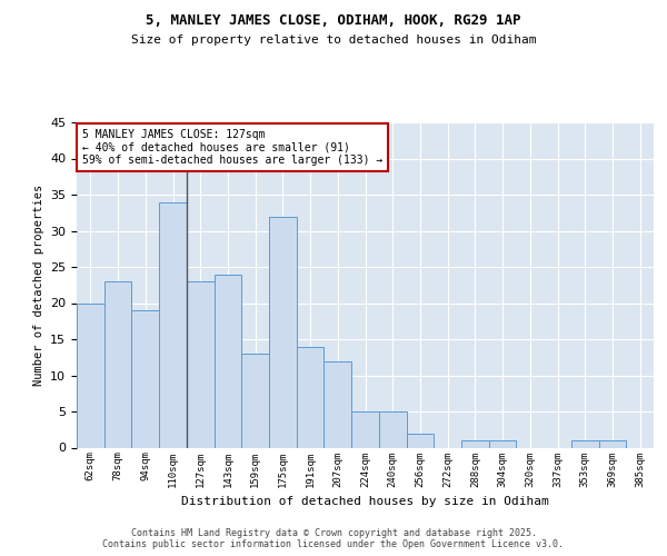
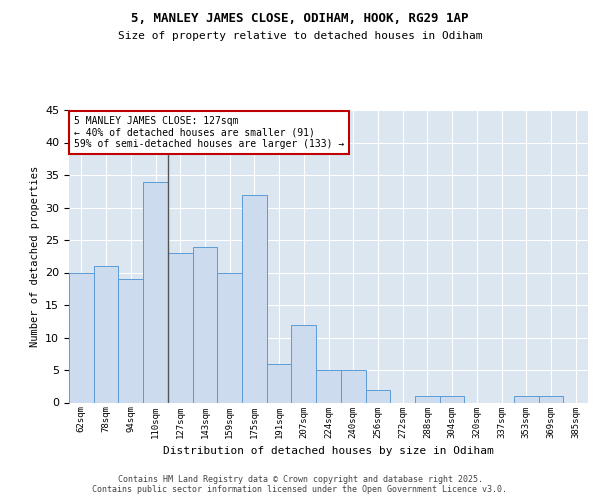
78sqm: 23 -> 21
159sqm: 13 -> 20
191sqm: 14 -> 6
